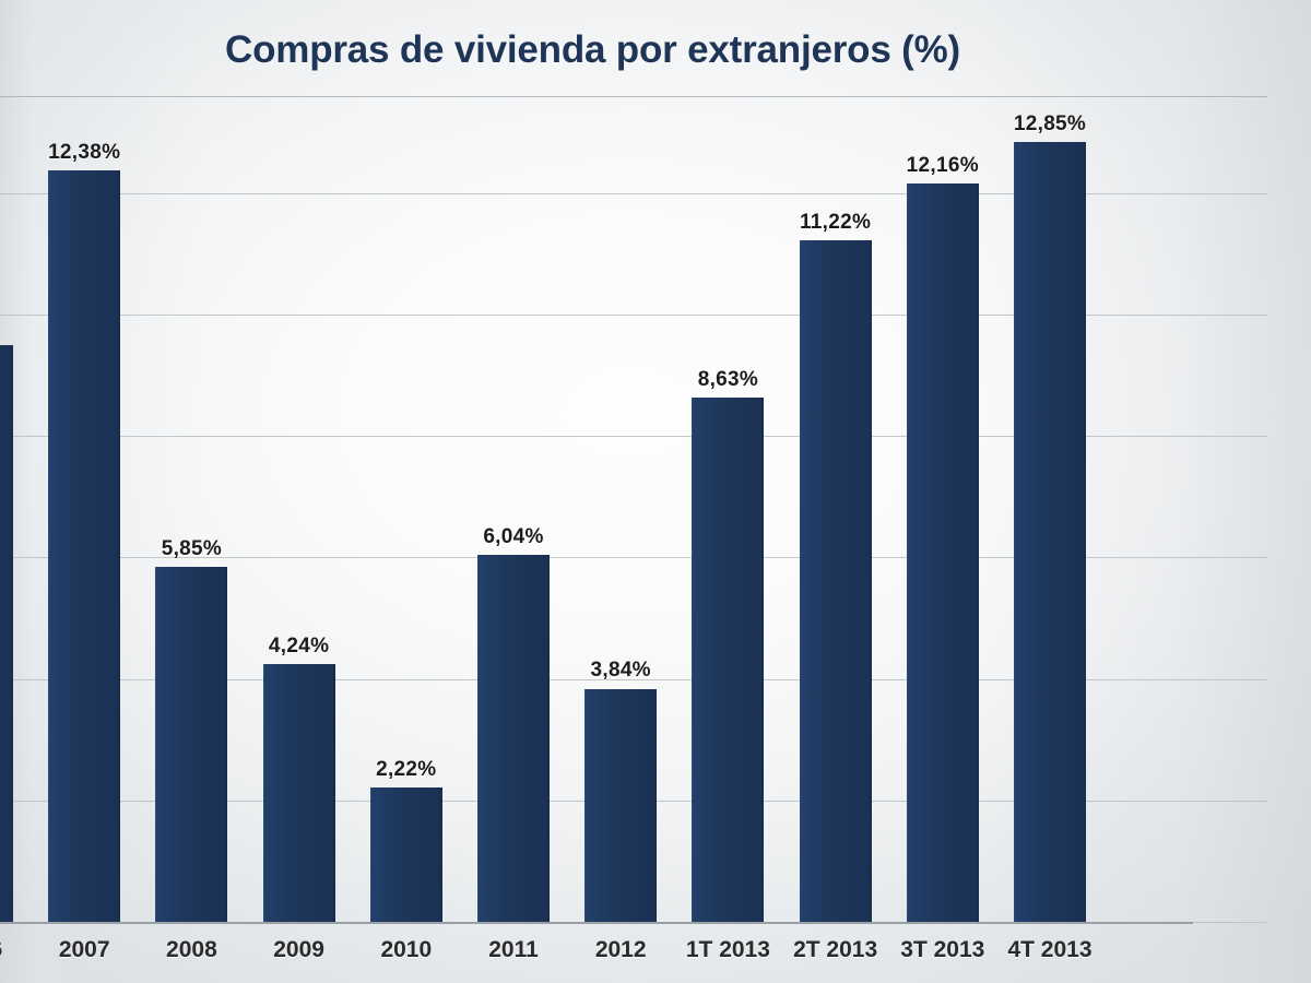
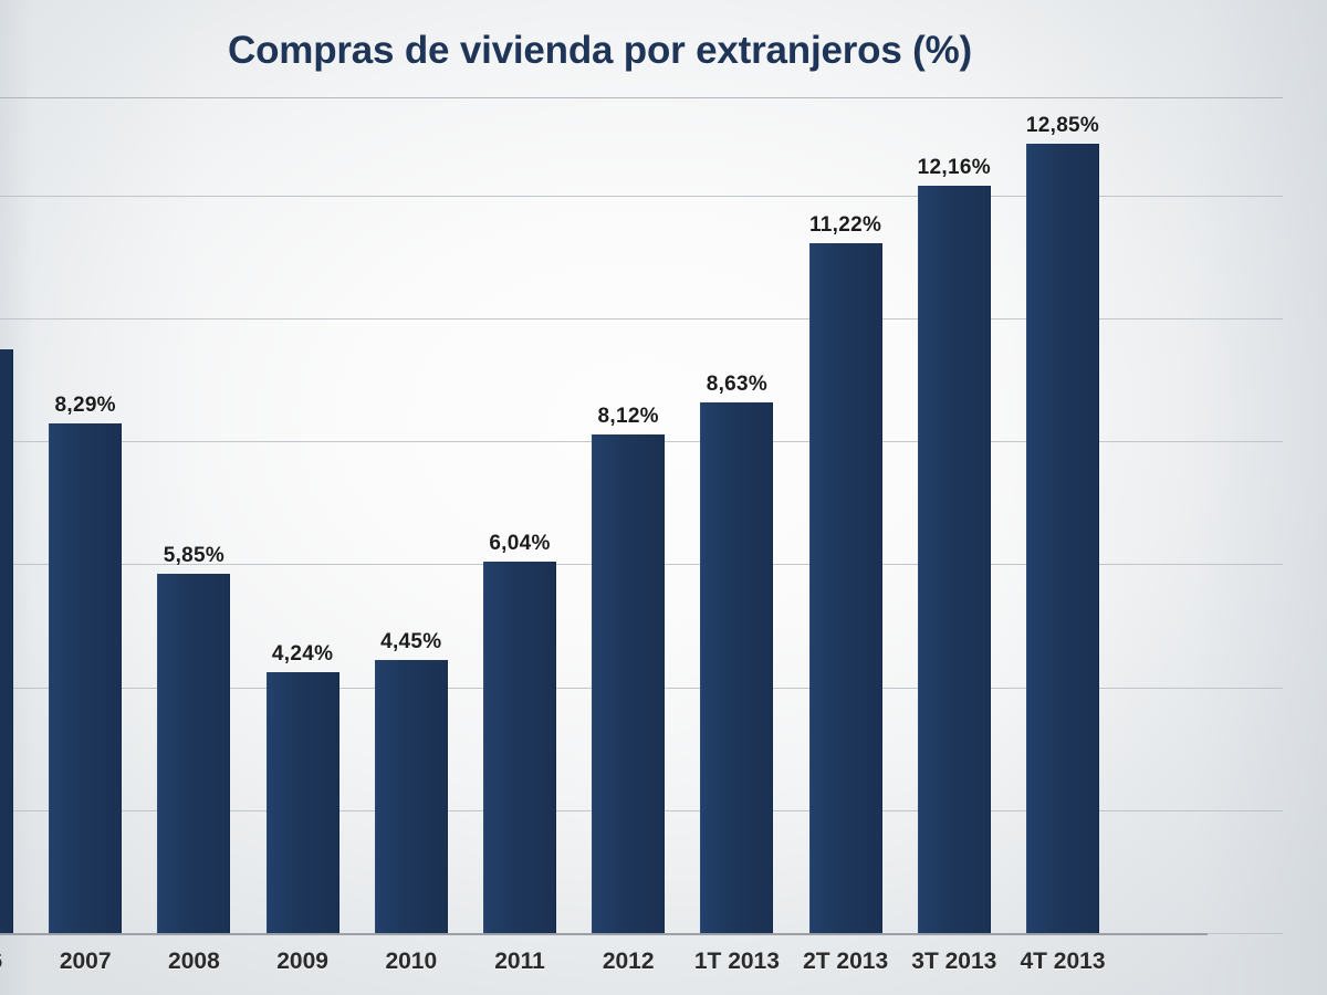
2007: 12,38% -> 8,29%
2010: 2,22% -> 4,45%
2012: 3,84% -> 8,12%
